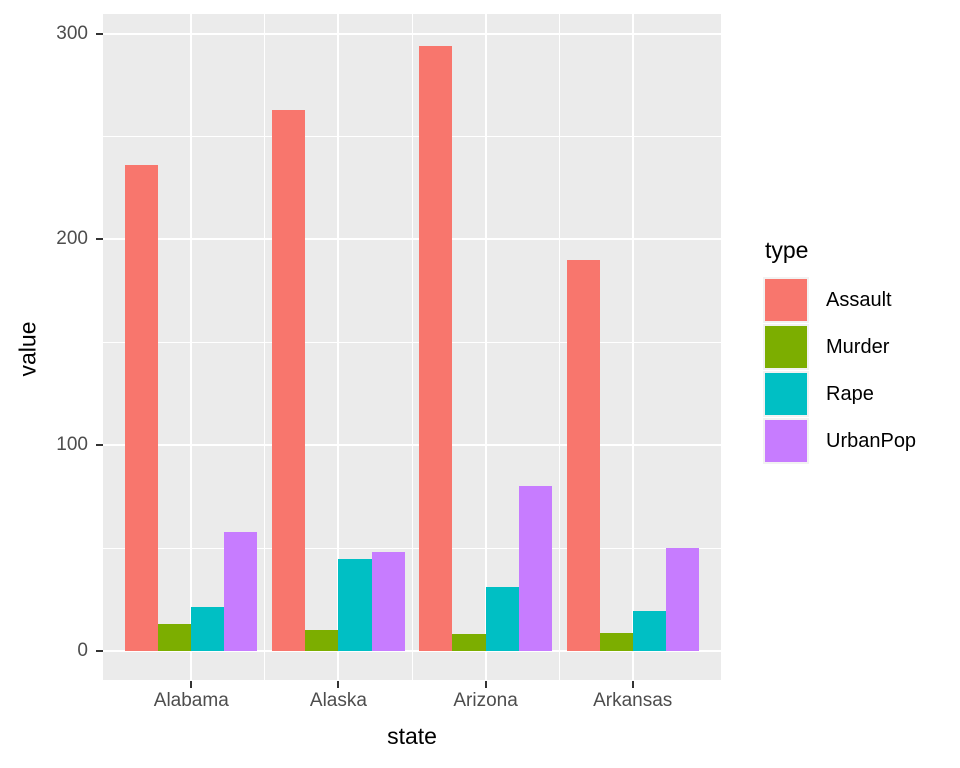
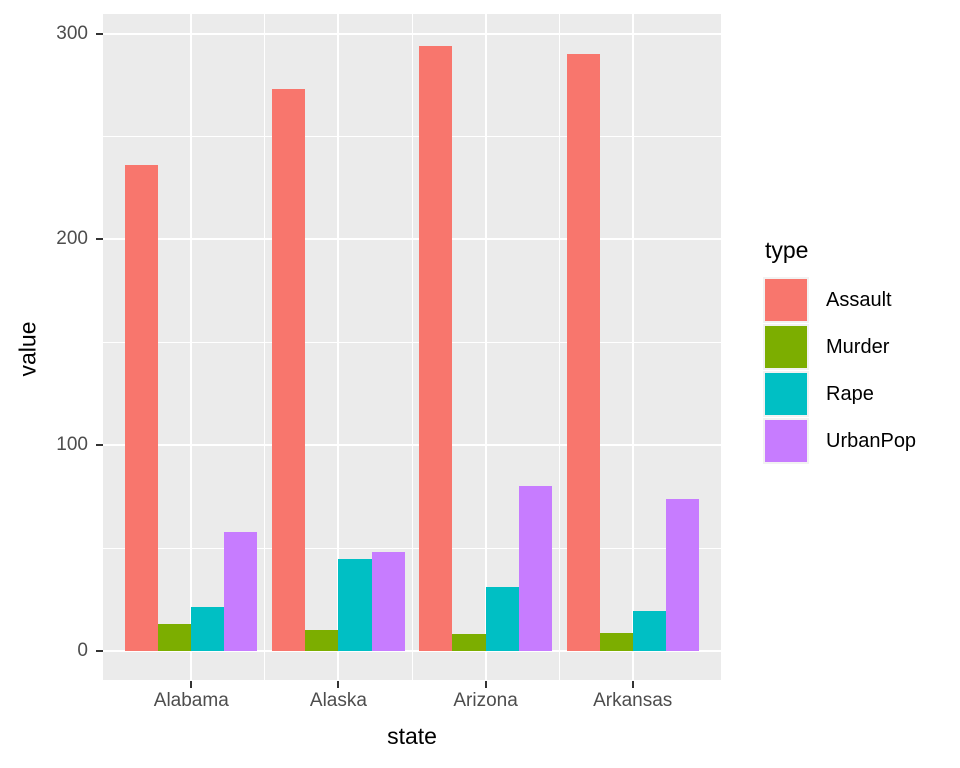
Assault/Alaska: 263 -> 273
Assault/Arkansas: 190 -> 290
UrbanPop/Arkansas: 50 -> 74
